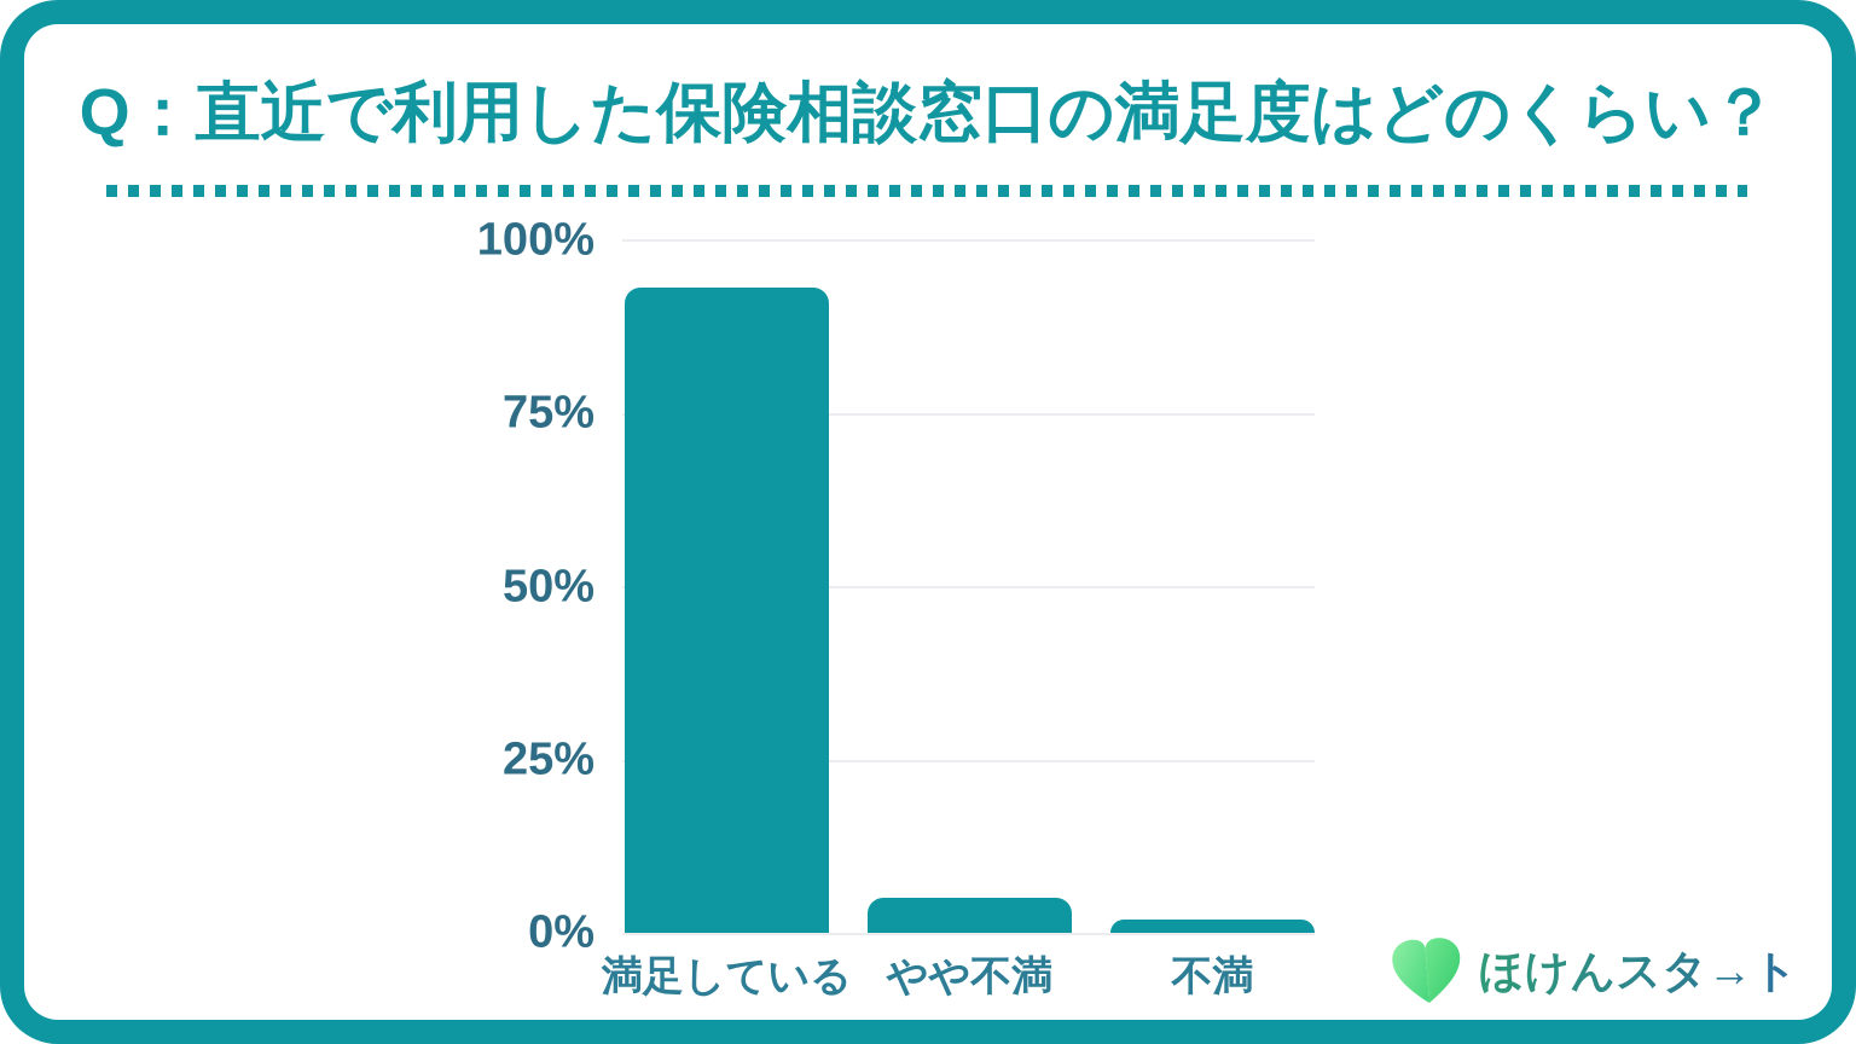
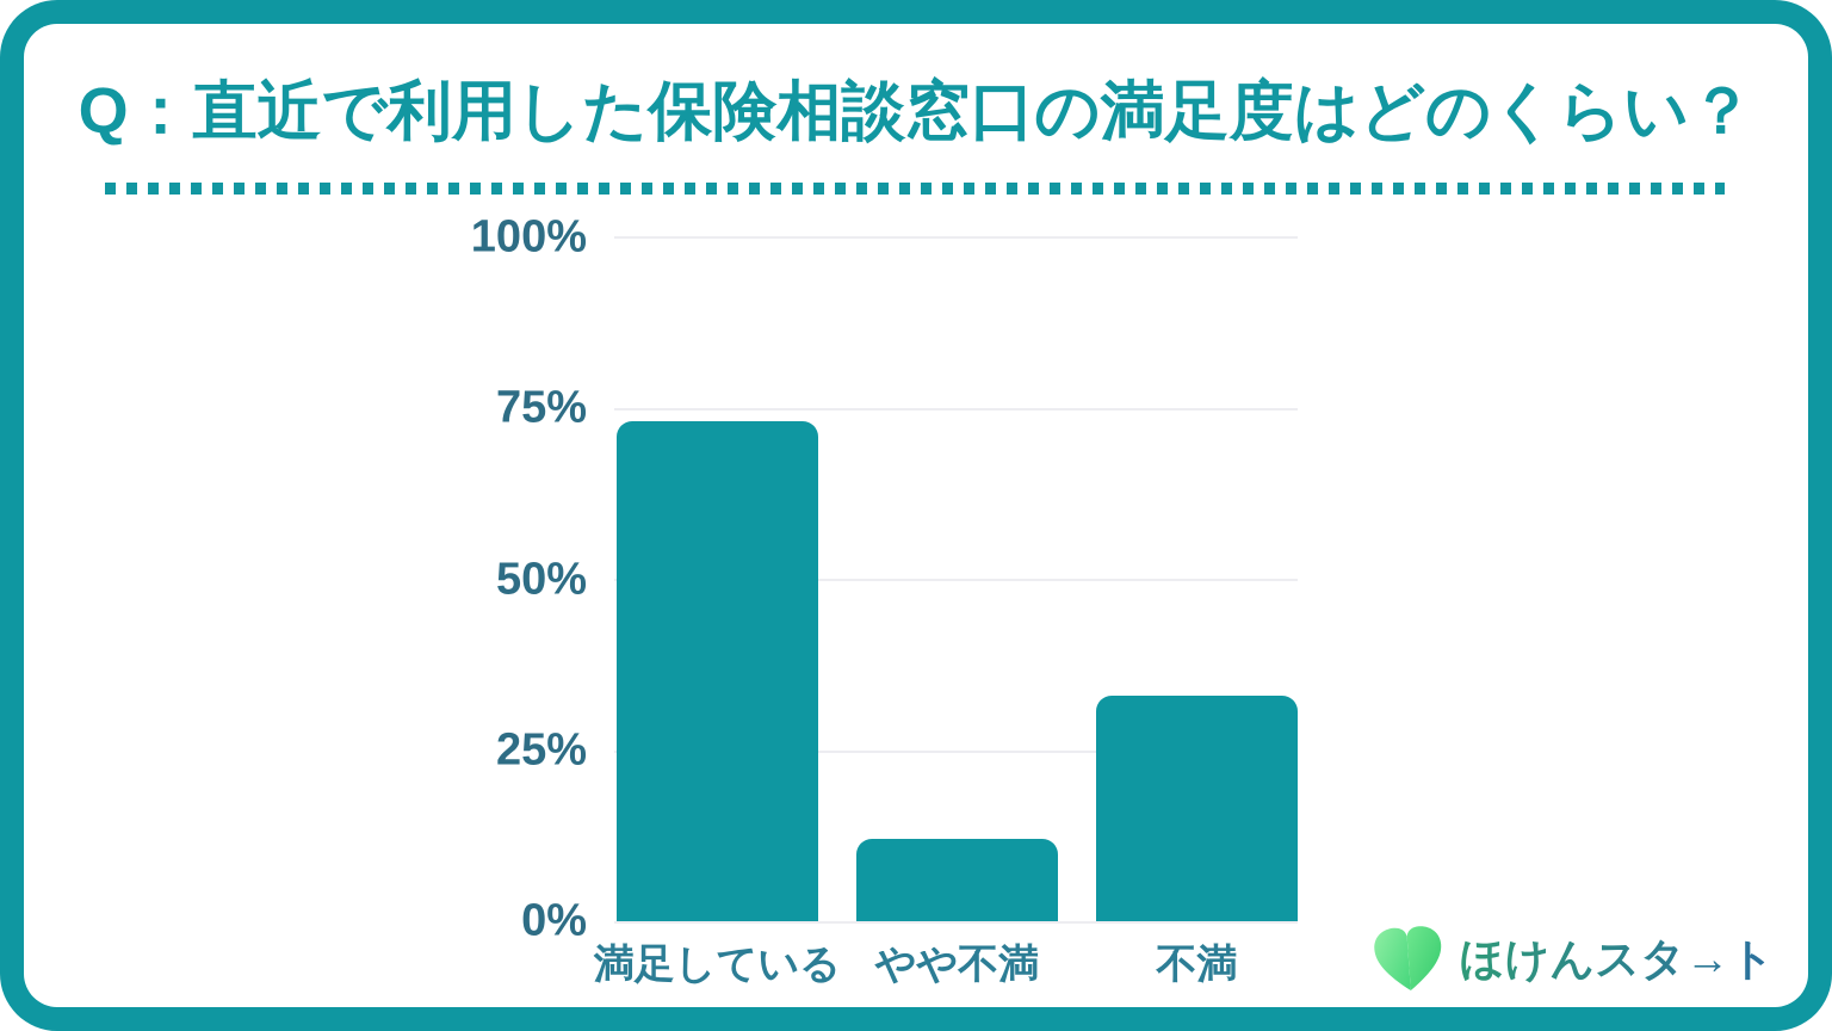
満足している: 93% -> 73%
やや不満: 5% -> 12%
不満: 2% -> 33%
